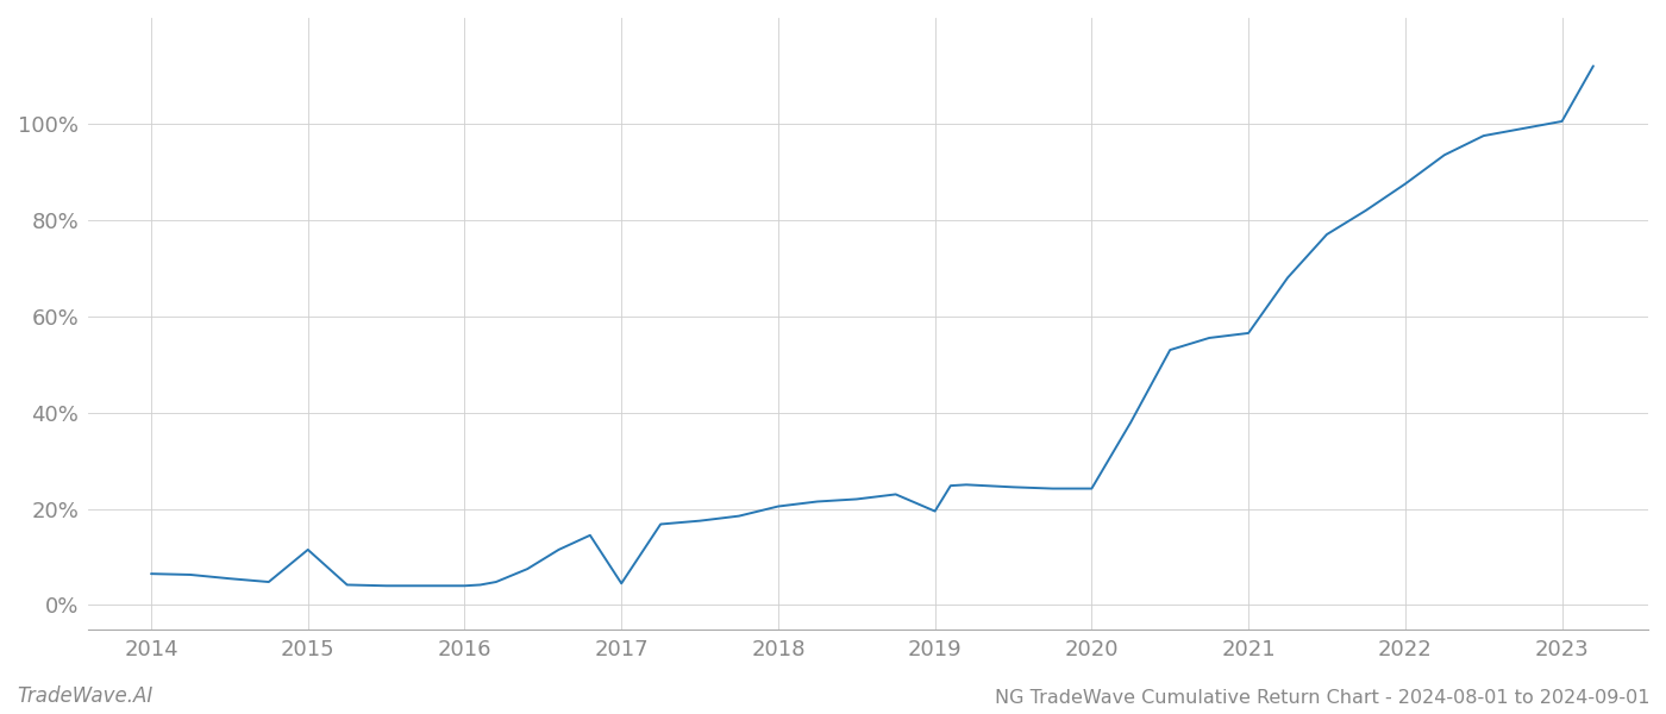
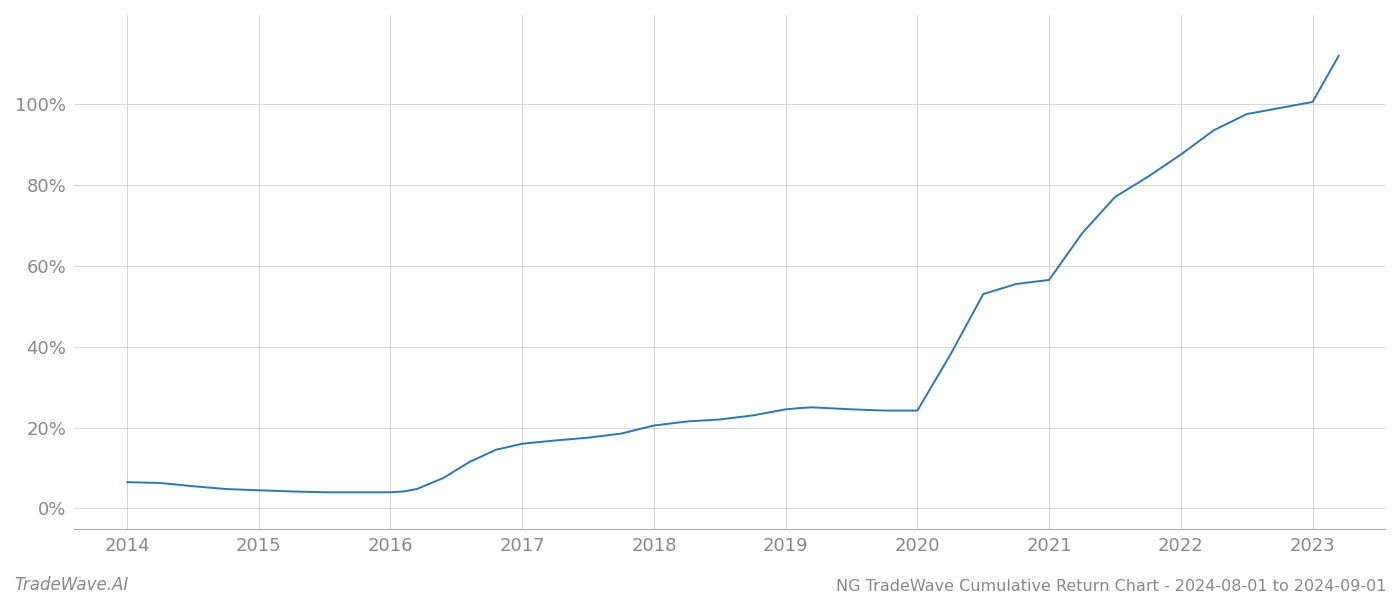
2015: 11.5% -> 4.5%
2017: 4.5% -> 16.0%
2019: 19.5% -> 24.5%
